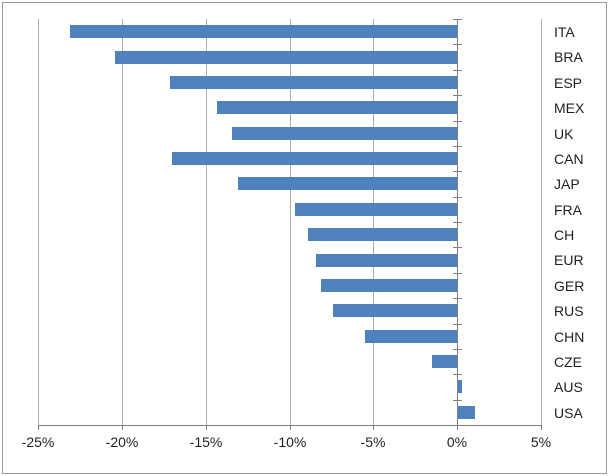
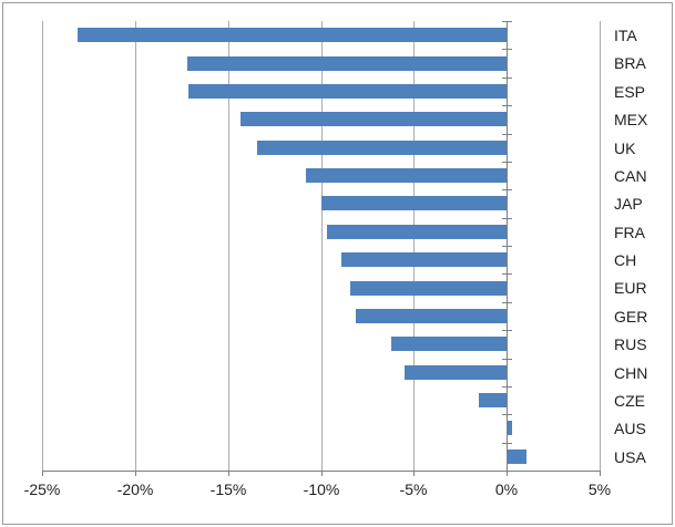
BRA: -20.4% -> -17.2%
CAN: -17.0% -> -10.8%
JAP: -13.1% -> -10.0%
RUS: -7.4% -> -6.2%
